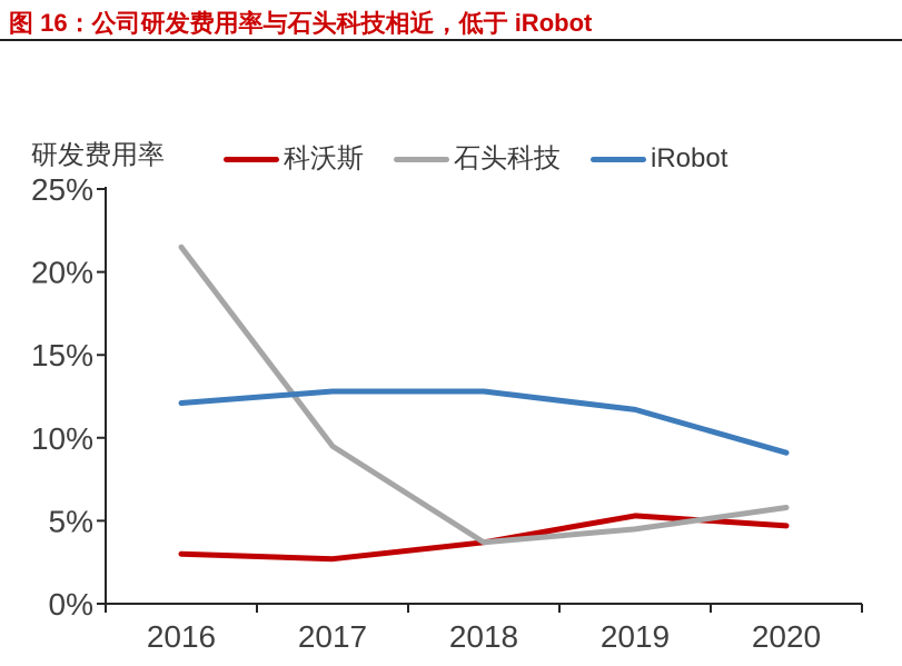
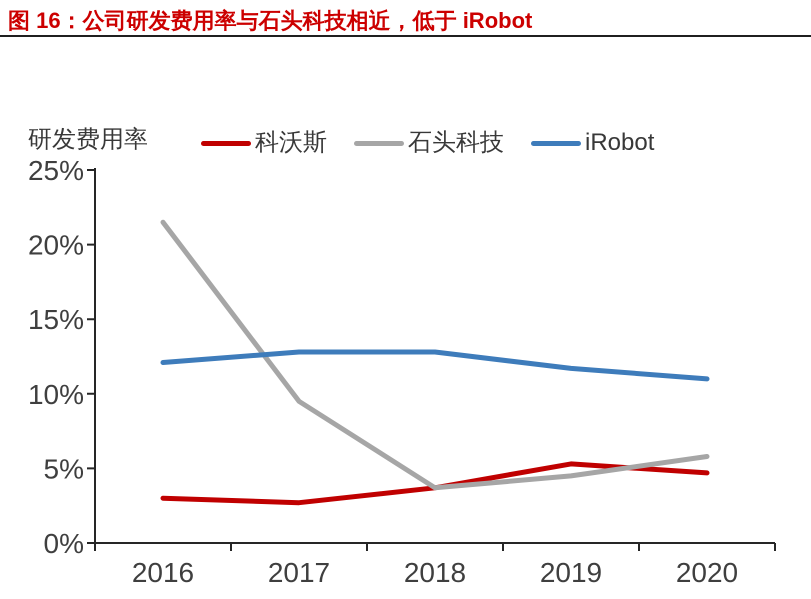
iRobot/2020: 9.1% -> 11.0%
